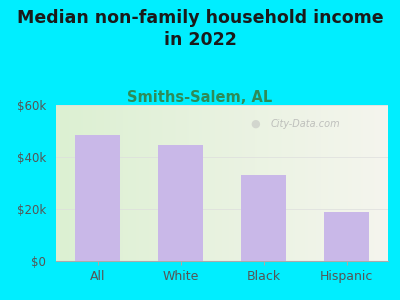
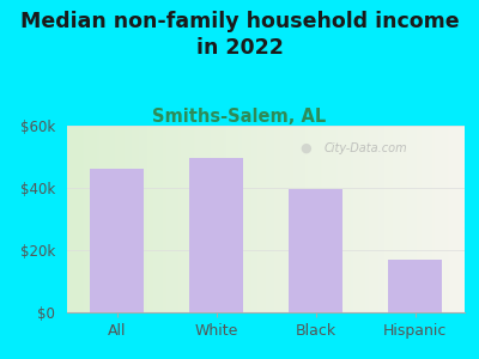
All: $48.5k -> $46.0k
White: $44.5k -> $49.5k
Black: $33.0k -> $39.5k
Hispanic: $19.0k -> $17.0k
